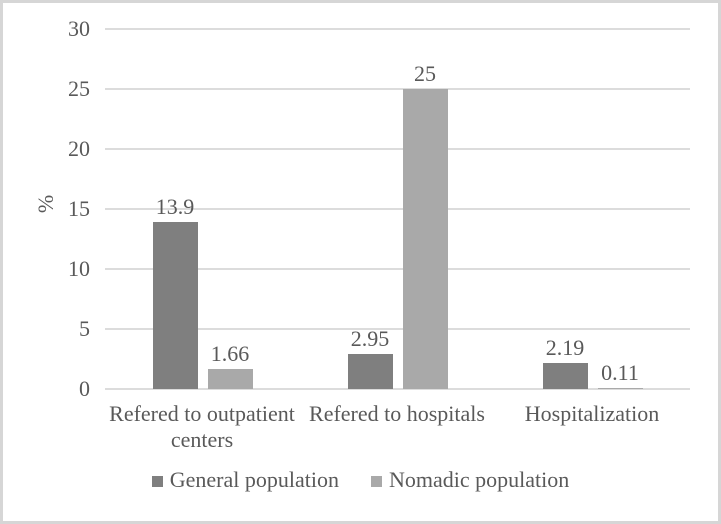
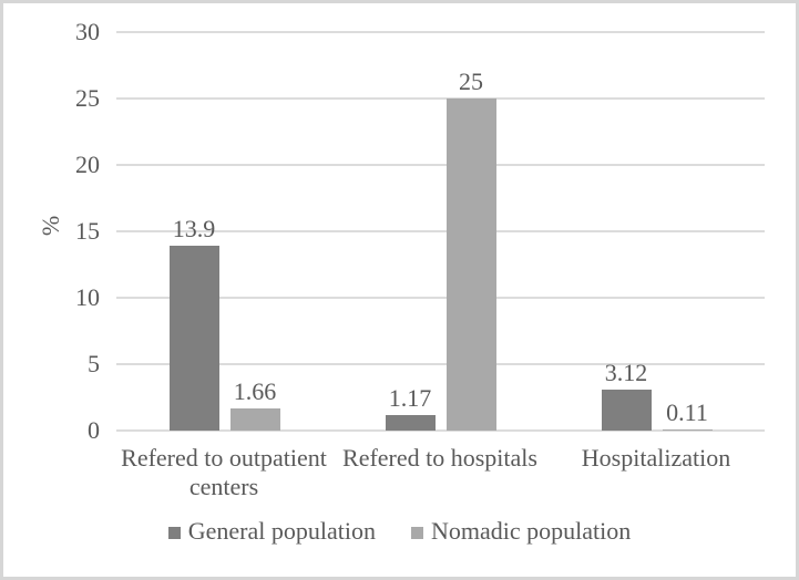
General population/Refered to hospitals: 2.95 -> 1.17
General population/Hospitalization: 2.19 -> 3.12
